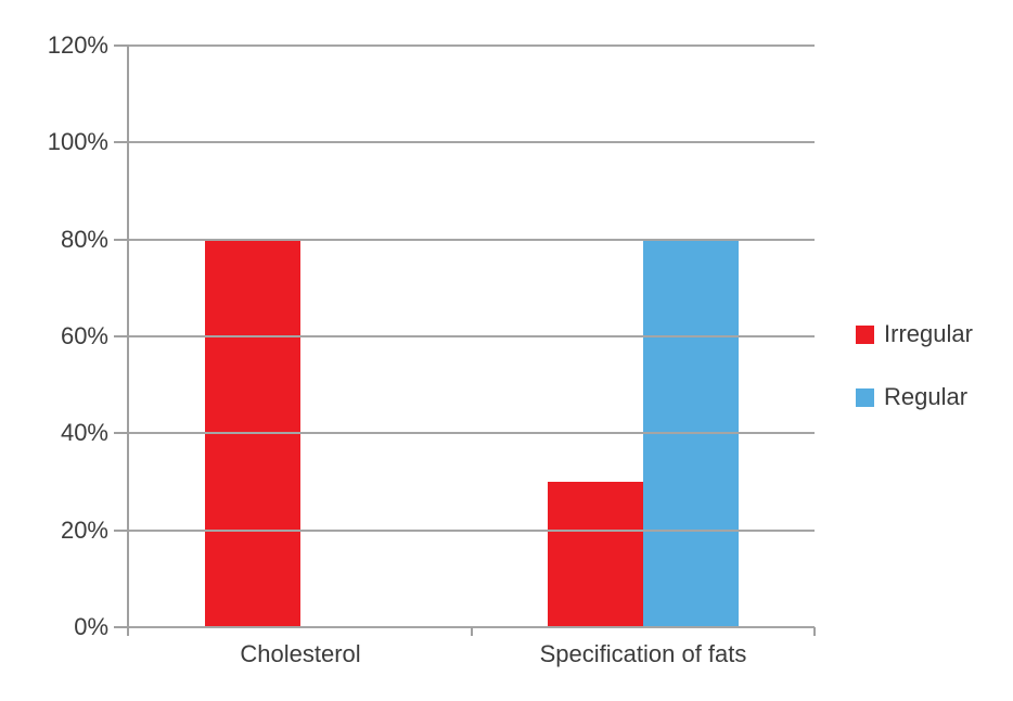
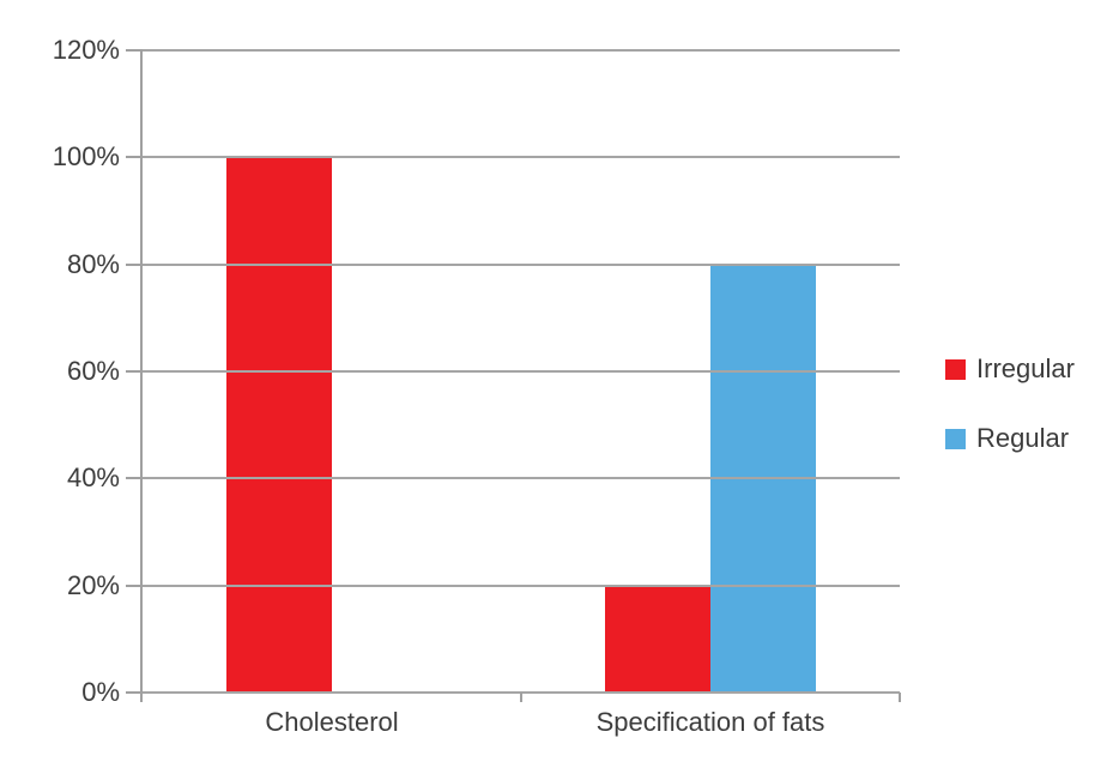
Irregular/Cholesterol: 80% -> 100%
Irregular/Specification of fats: 30% -> 20%
